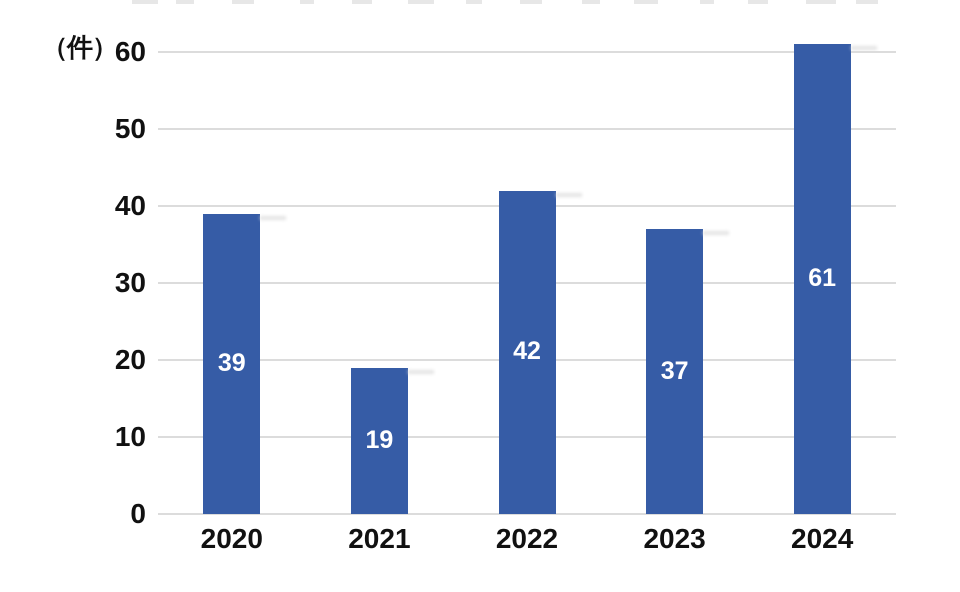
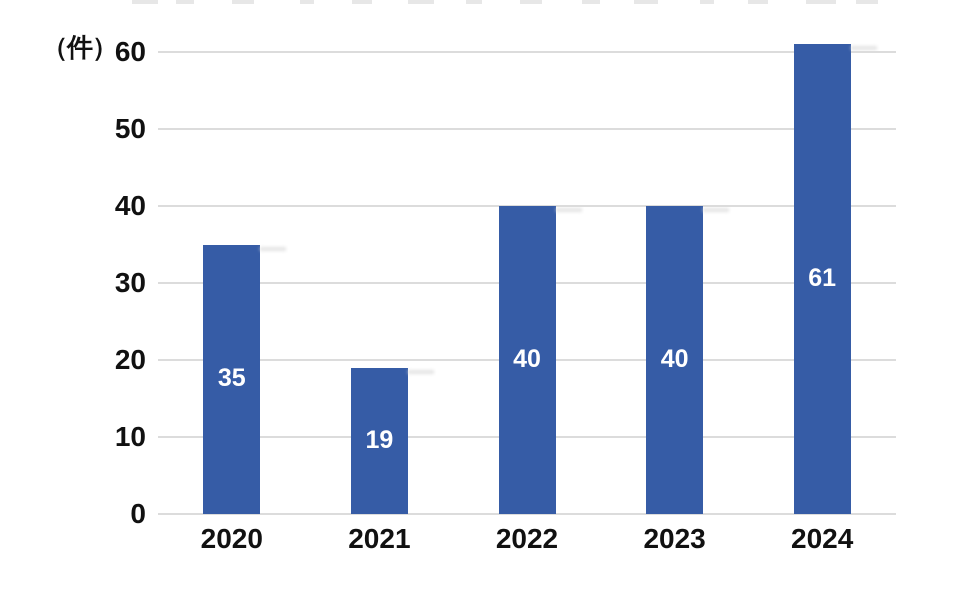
2020: 39 -> 35
2022: 42 -> 40
2023: 37 -> 40
